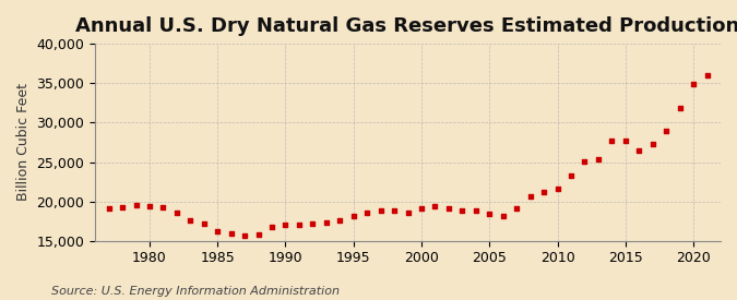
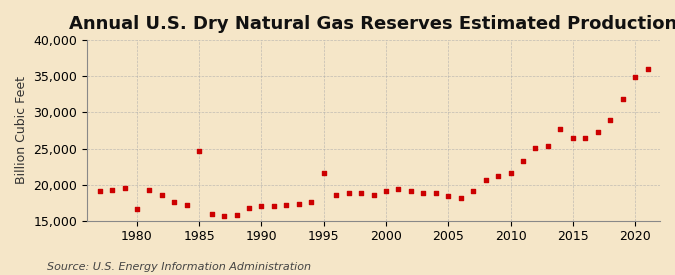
1980: 19,400 -> 16,600
1985: 16,200 -> 24,600
1995: 18,100 -> 21,600
2015: 27,700 -> 26,400
